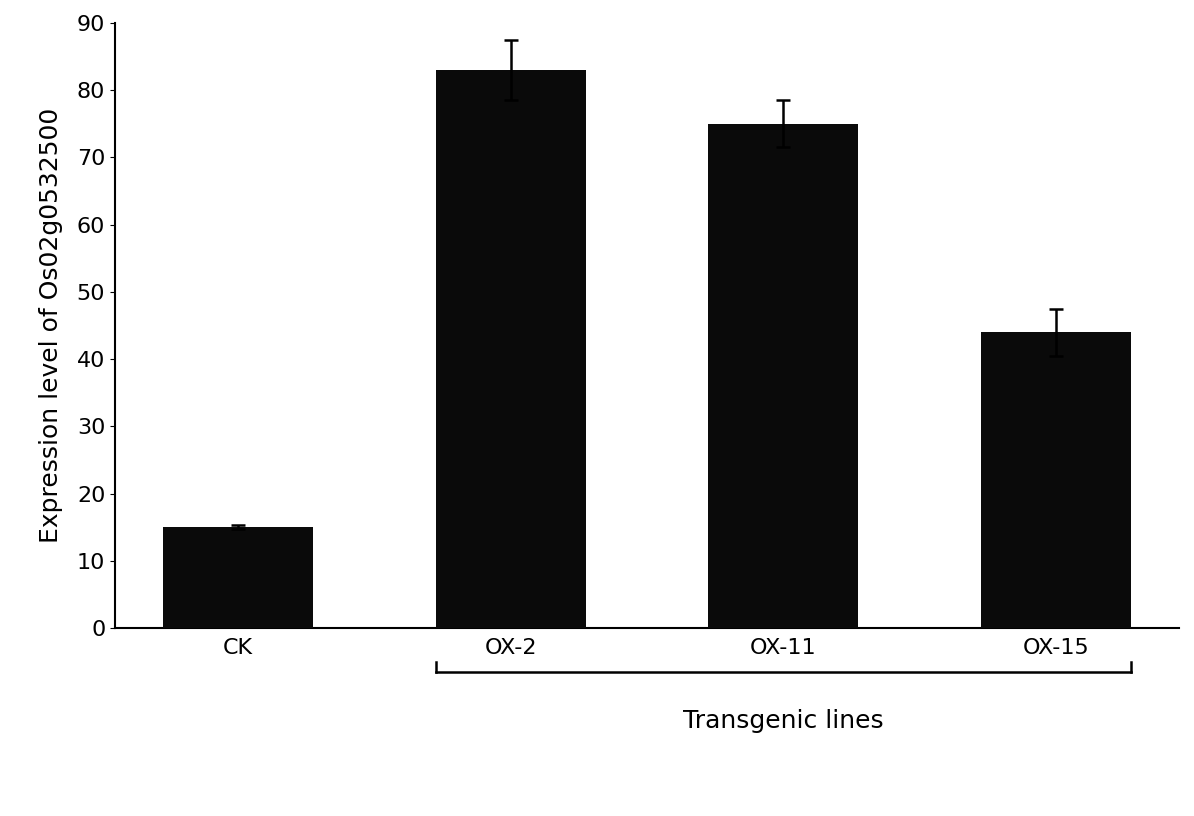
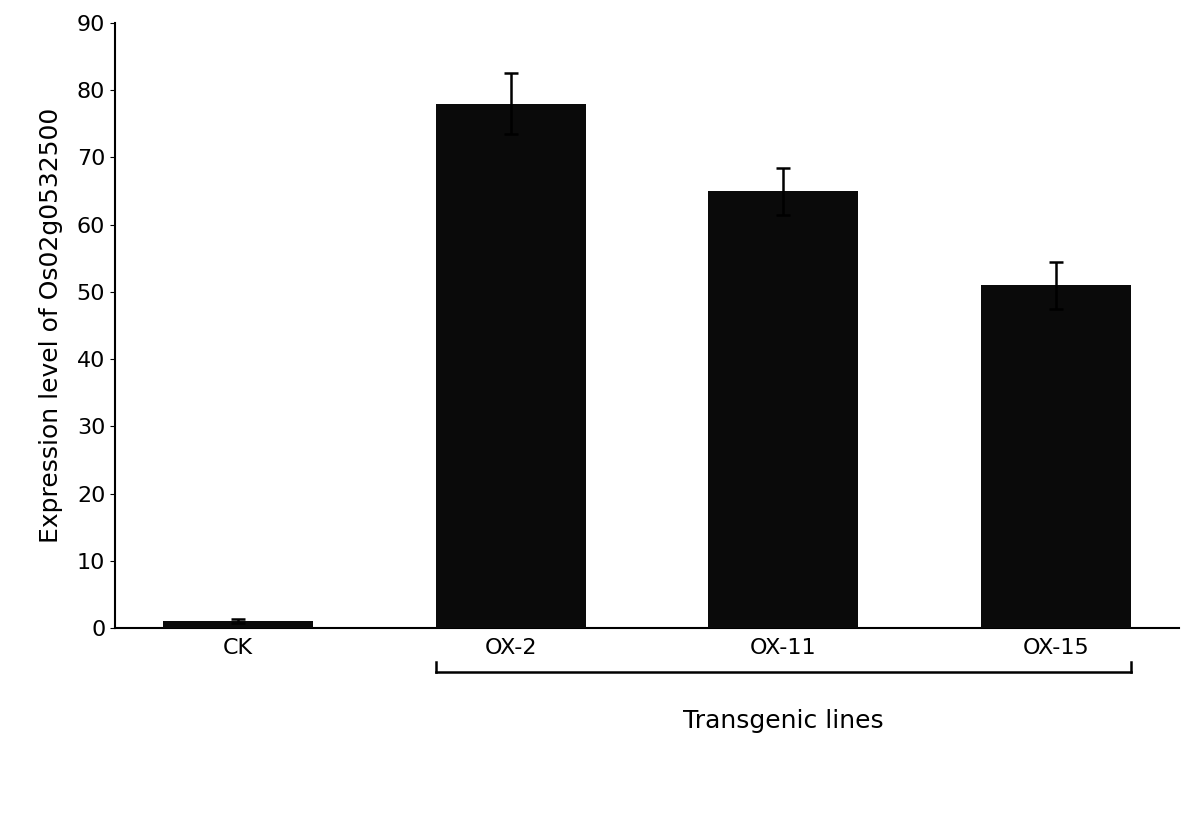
CK: 15 -> 1
OX-2: 83 -> 78
OX-11: 75 -> 65
OX-15: 44 -> 51
